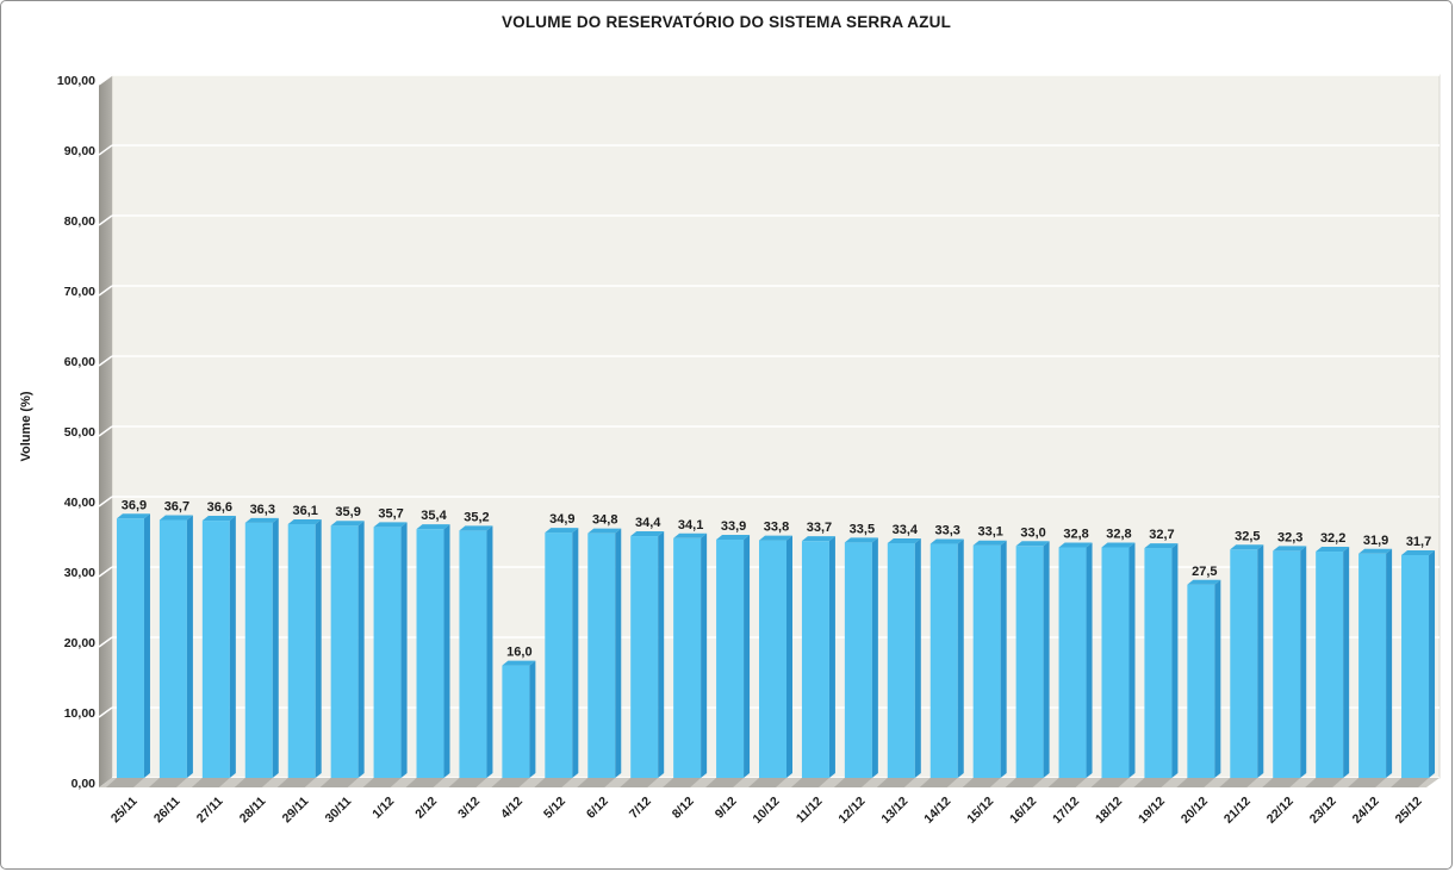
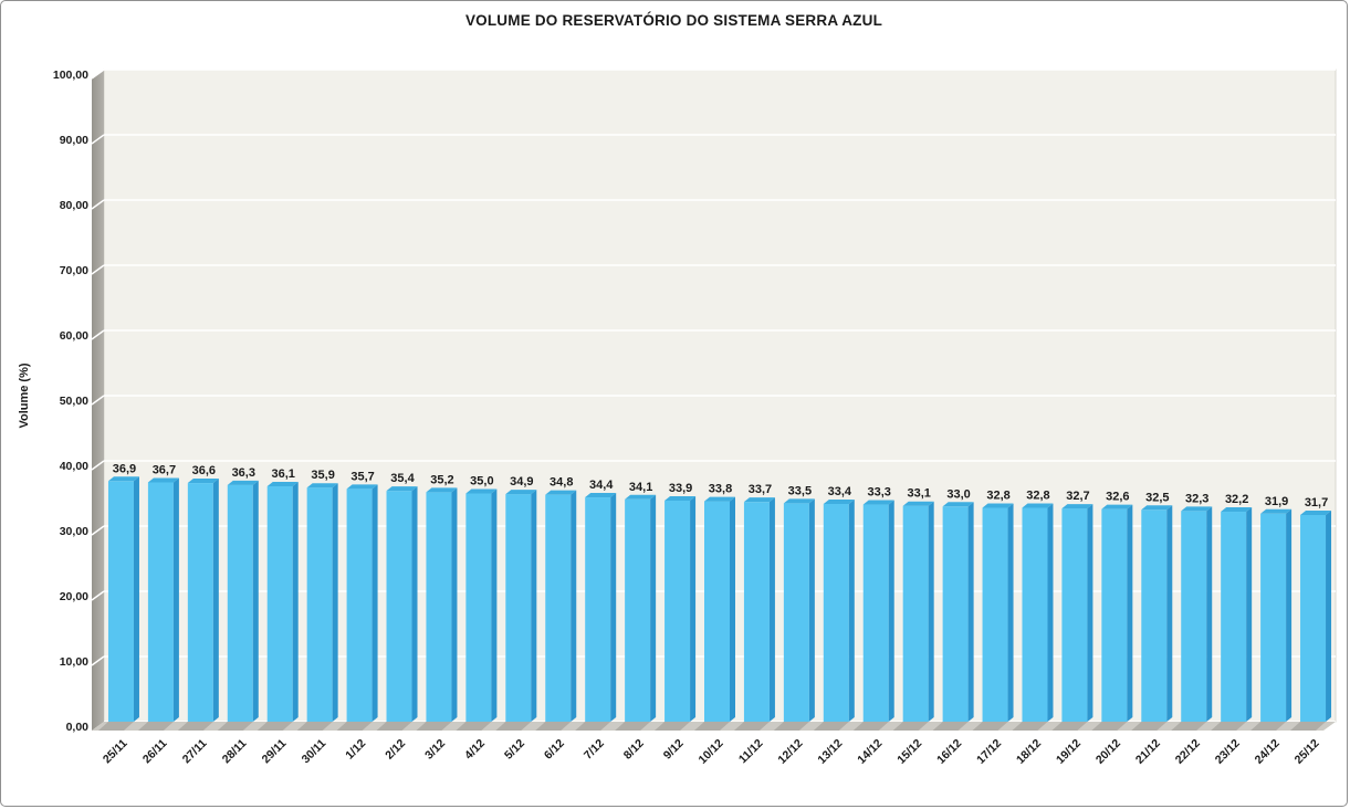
4/12: 16,0 -> 35,0
20/12: 27,5 -> 32,6
